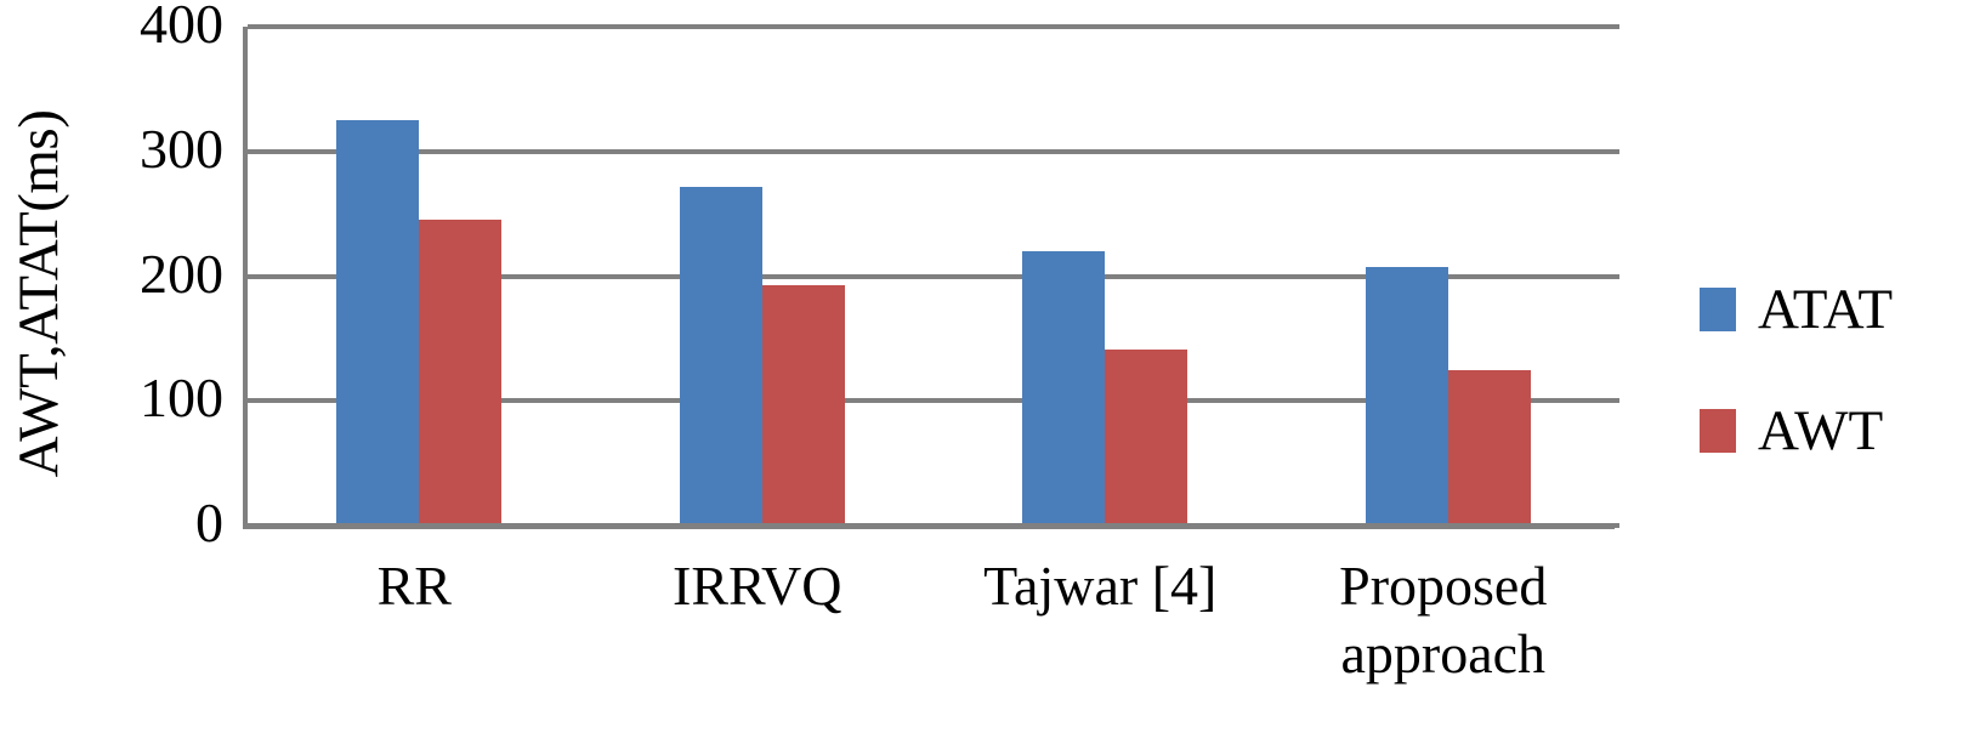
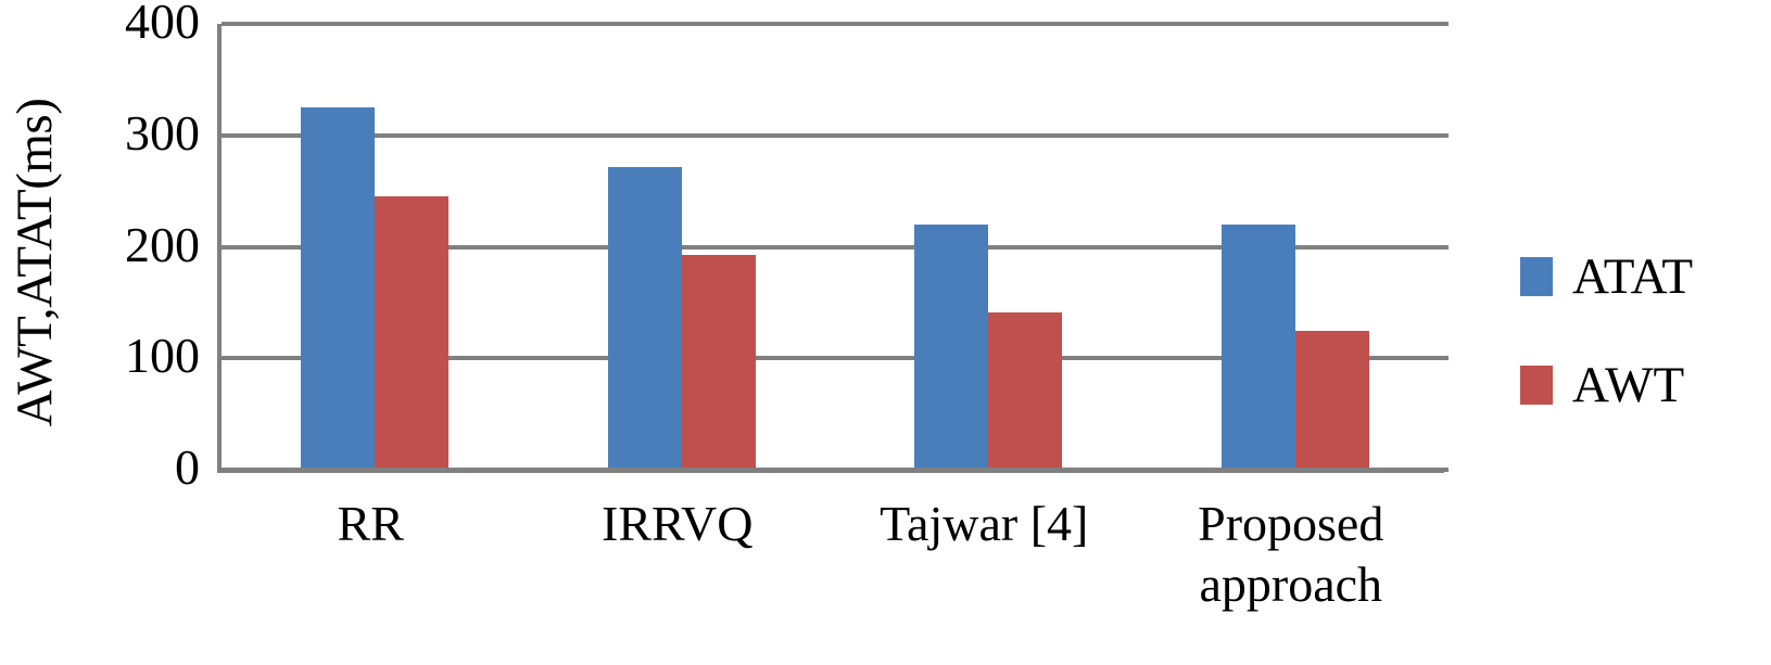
ATAT/Proposed approach: 207 -> 220
